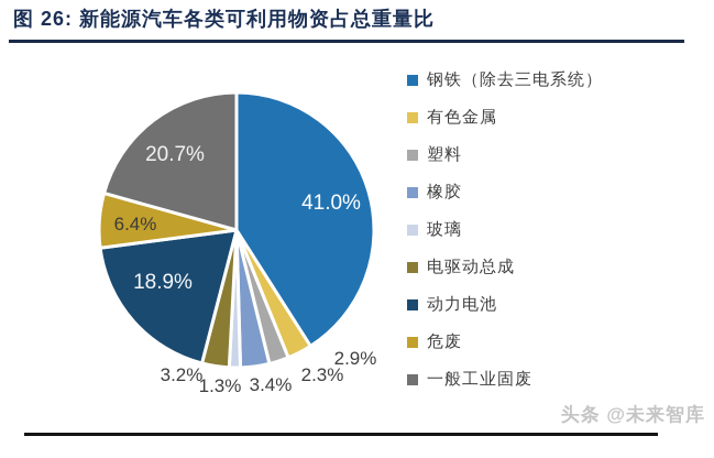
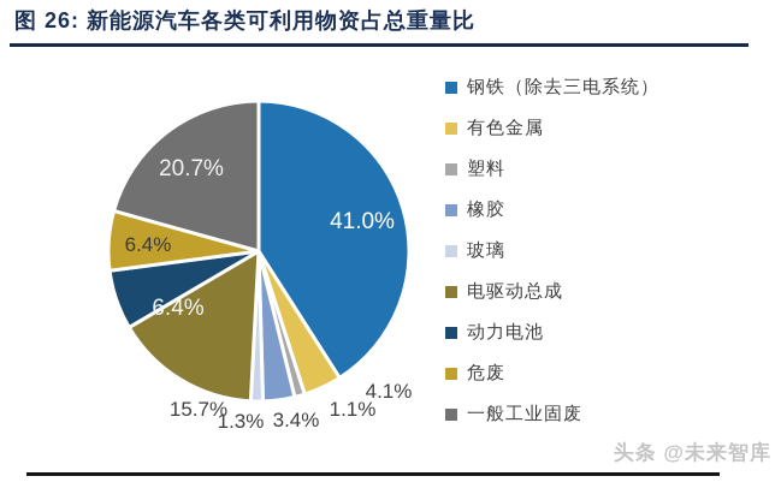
有色金属: 2.9% -> 4.1%
塑料: 2.3% -> 1.1%
电驱动总成: 3.2% -> 15.7%
动力电池: 18.9% -> 6.4%
